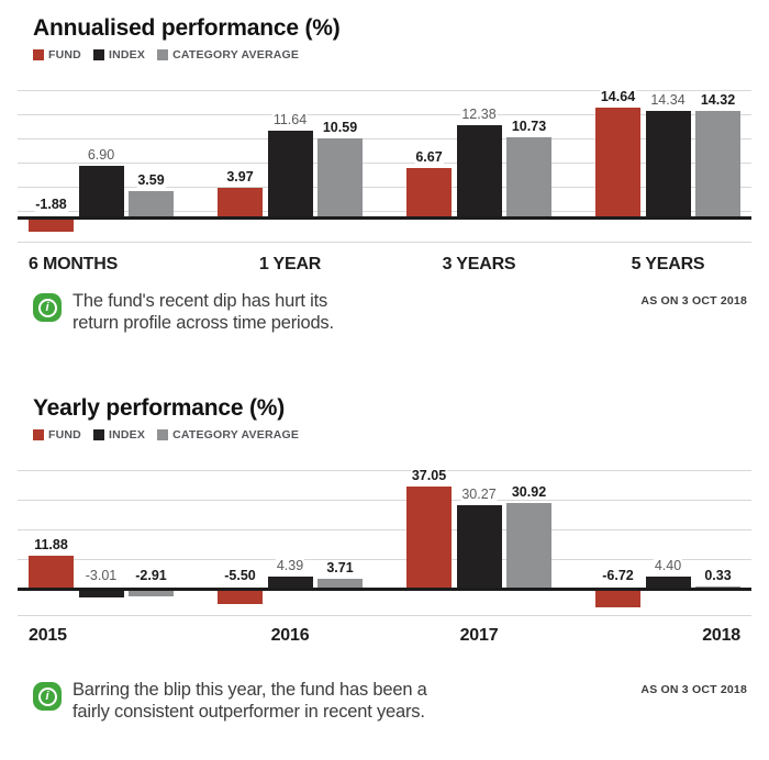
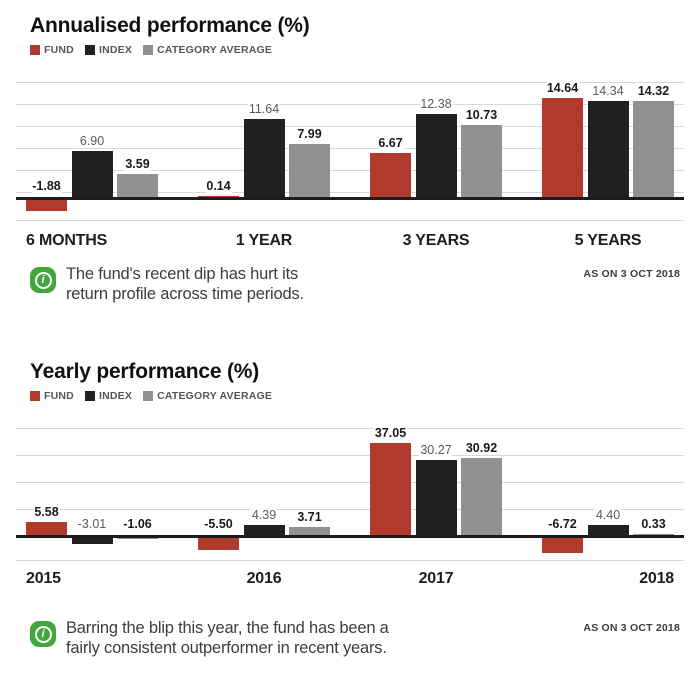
Annualised performance (%)/FUND/1 YEAR: 3.97 -> 0.14
Annualised performance (%)/CATEGORY AVERAGE/1 YEAR: 10.59 -> 7.99
Yearly performance (%)/FUND/2015: 11.88 -> 5.58
Yearly performance (%)/CATEGORY AVERAGE/2015: -2.91 -> -1.06
